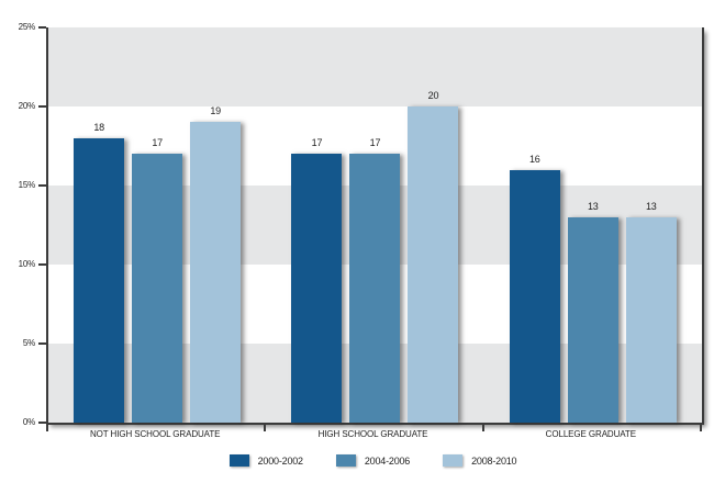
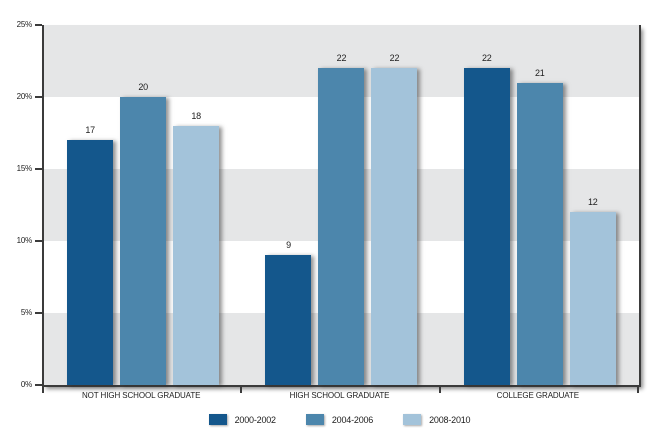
2000-2002/NOT HIGH SCHOOL GRADUATE: 18 -> 17
2004-2006/NOT HIGH SCHOOL GRADUATE: 17 -> 20
2008-2010/NOT HIGH SCHOOL GRADUATE: 19 -> 18
2000-2002/HIGH SCHOOL GRADUATE: 17 -> 9
2004-2006/HIGH SCHOOL GRADUATE: 17 -> 22
2008-2010/HIGH SCHOOL GRADUATE: 20 -> 22
2000-2002/COLLEGE GRADUATE: 16 -> 22
2004-2006/COLLEGE GRADUATE: 13 -> 21
2008-2010/COLLEGE GRADUATE: 13 -> 12
